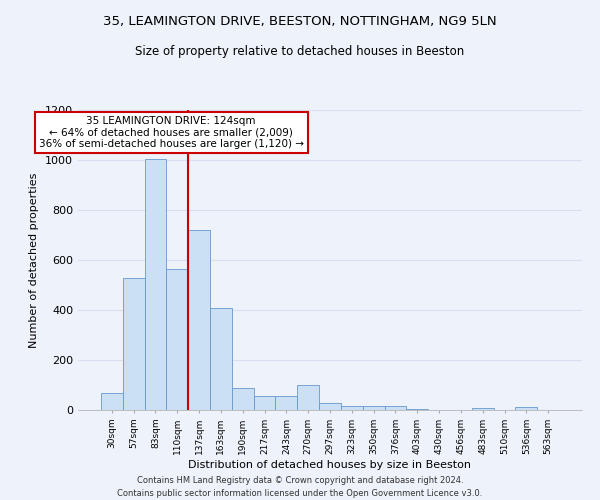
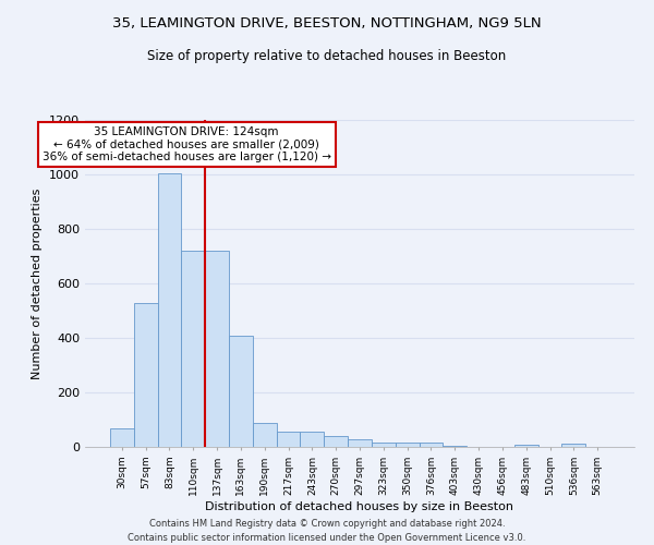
110sqm: 565 -> 720
270sqm: 100 -> 40
